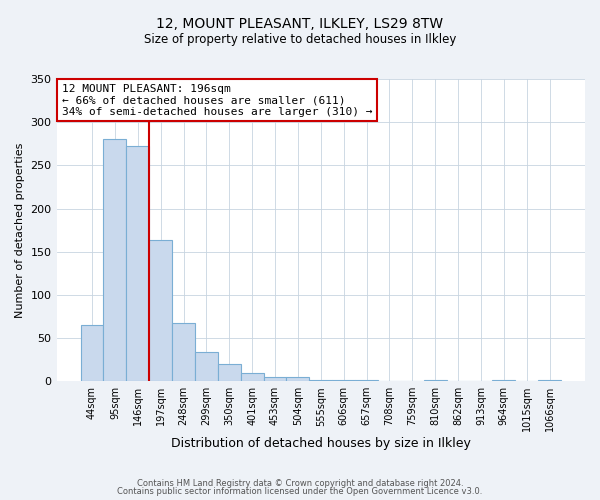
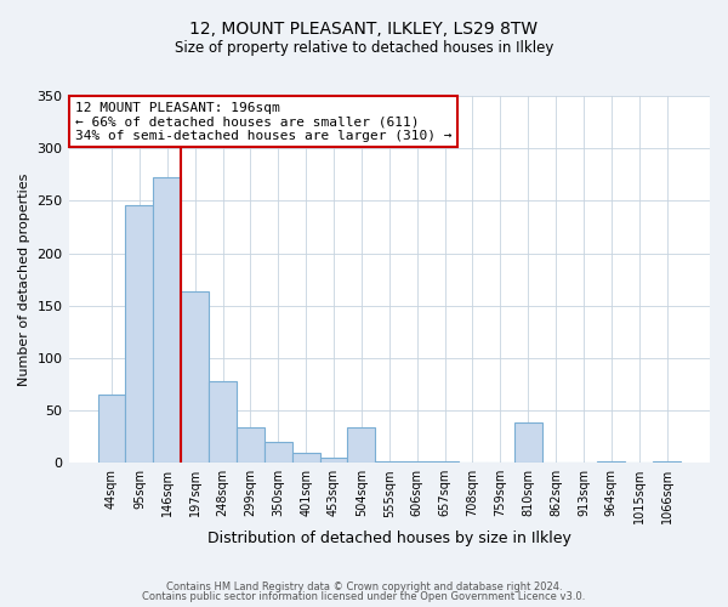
95sqm: 281 -> 246
248sqm: 67 -> 78
504sqm: 5 -> 34
810sqm: 1 -> 38
